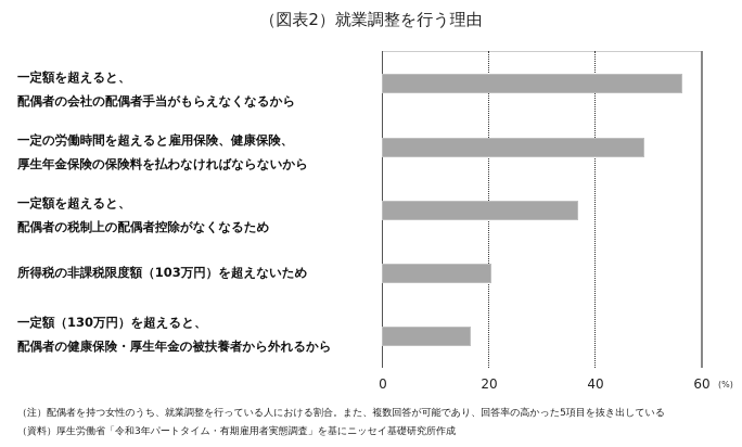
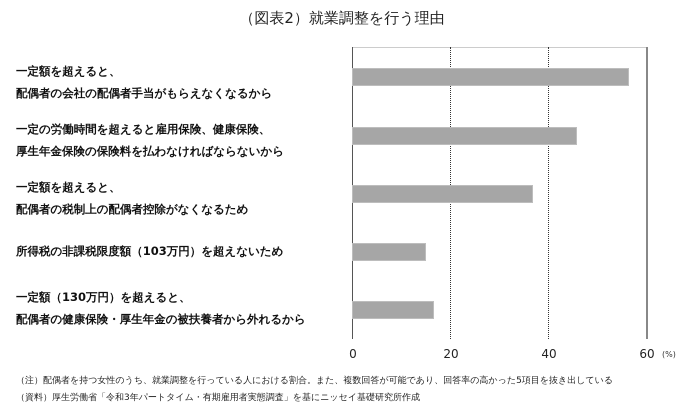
一定の労働時間を超えると雇用保険、健康保険、厚生年金保険の保険料を払わなければならないから: 49 -> 46
所得税の非課税限度額（103万円）を超えないため: 21 -> 15
